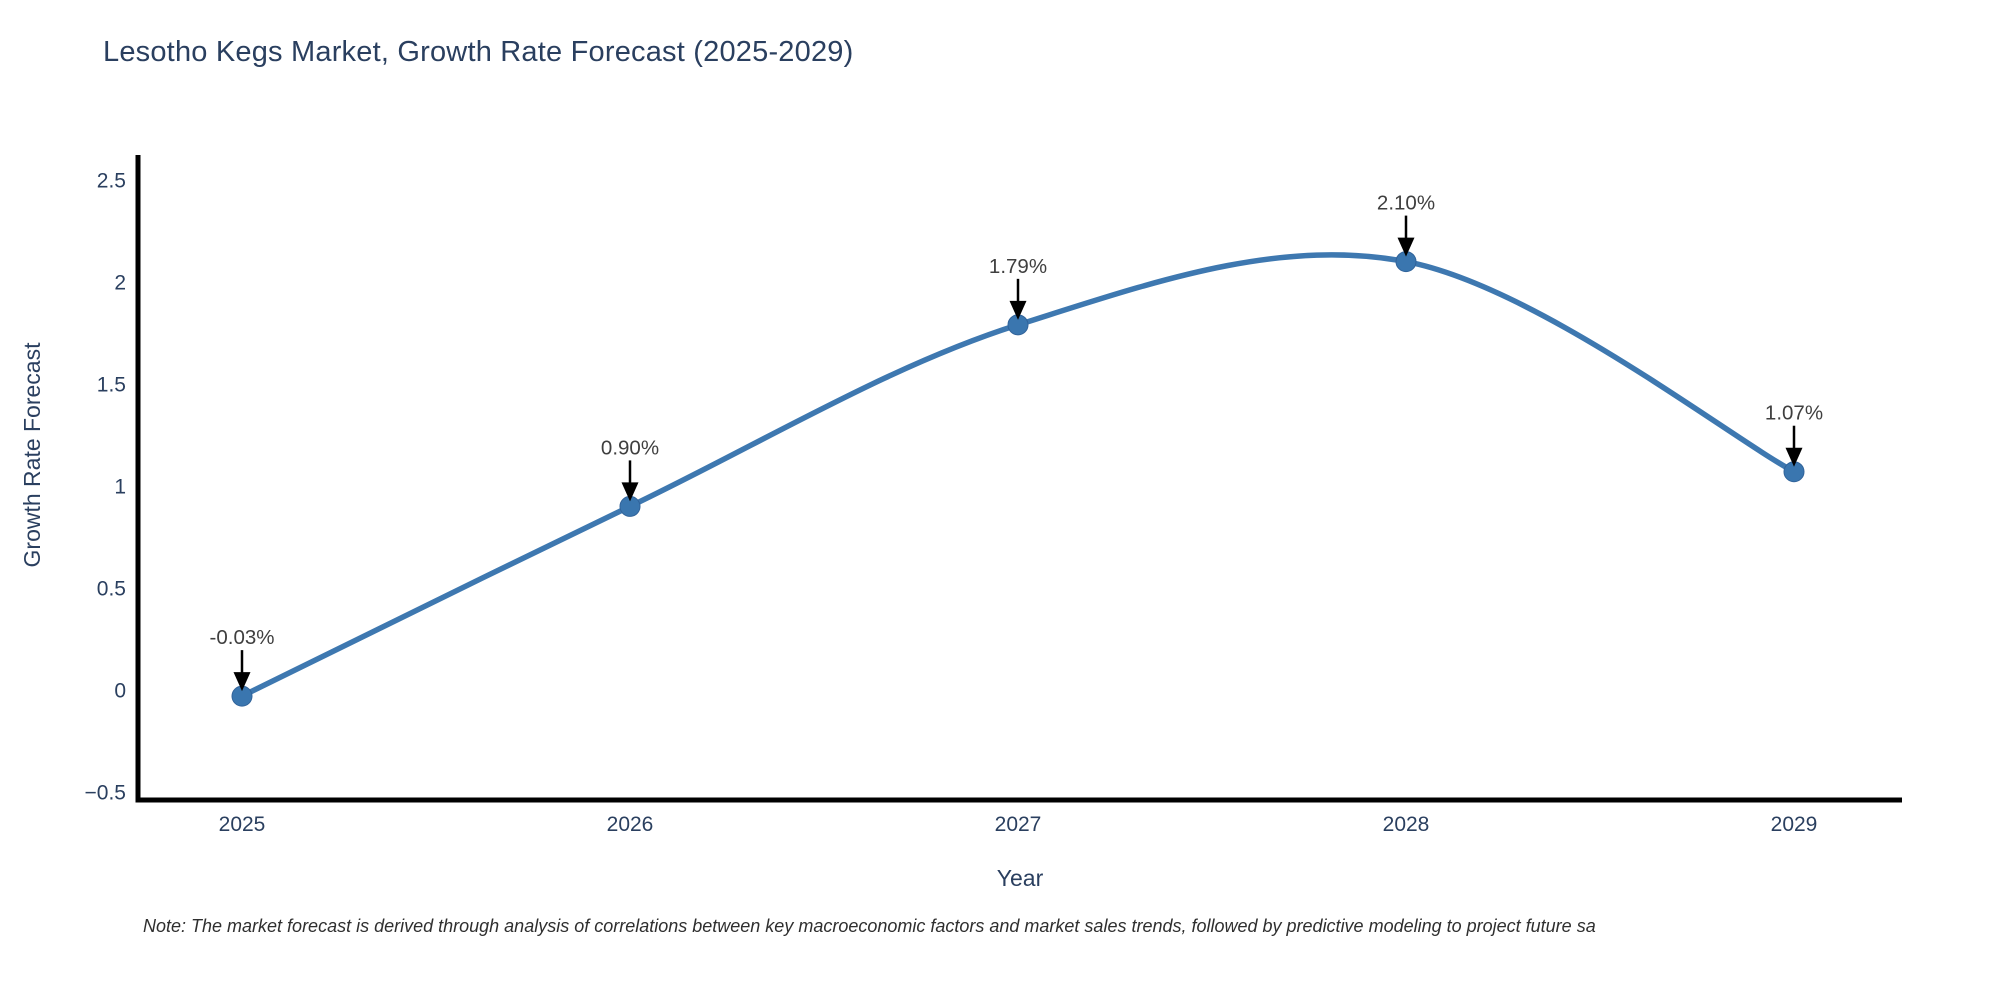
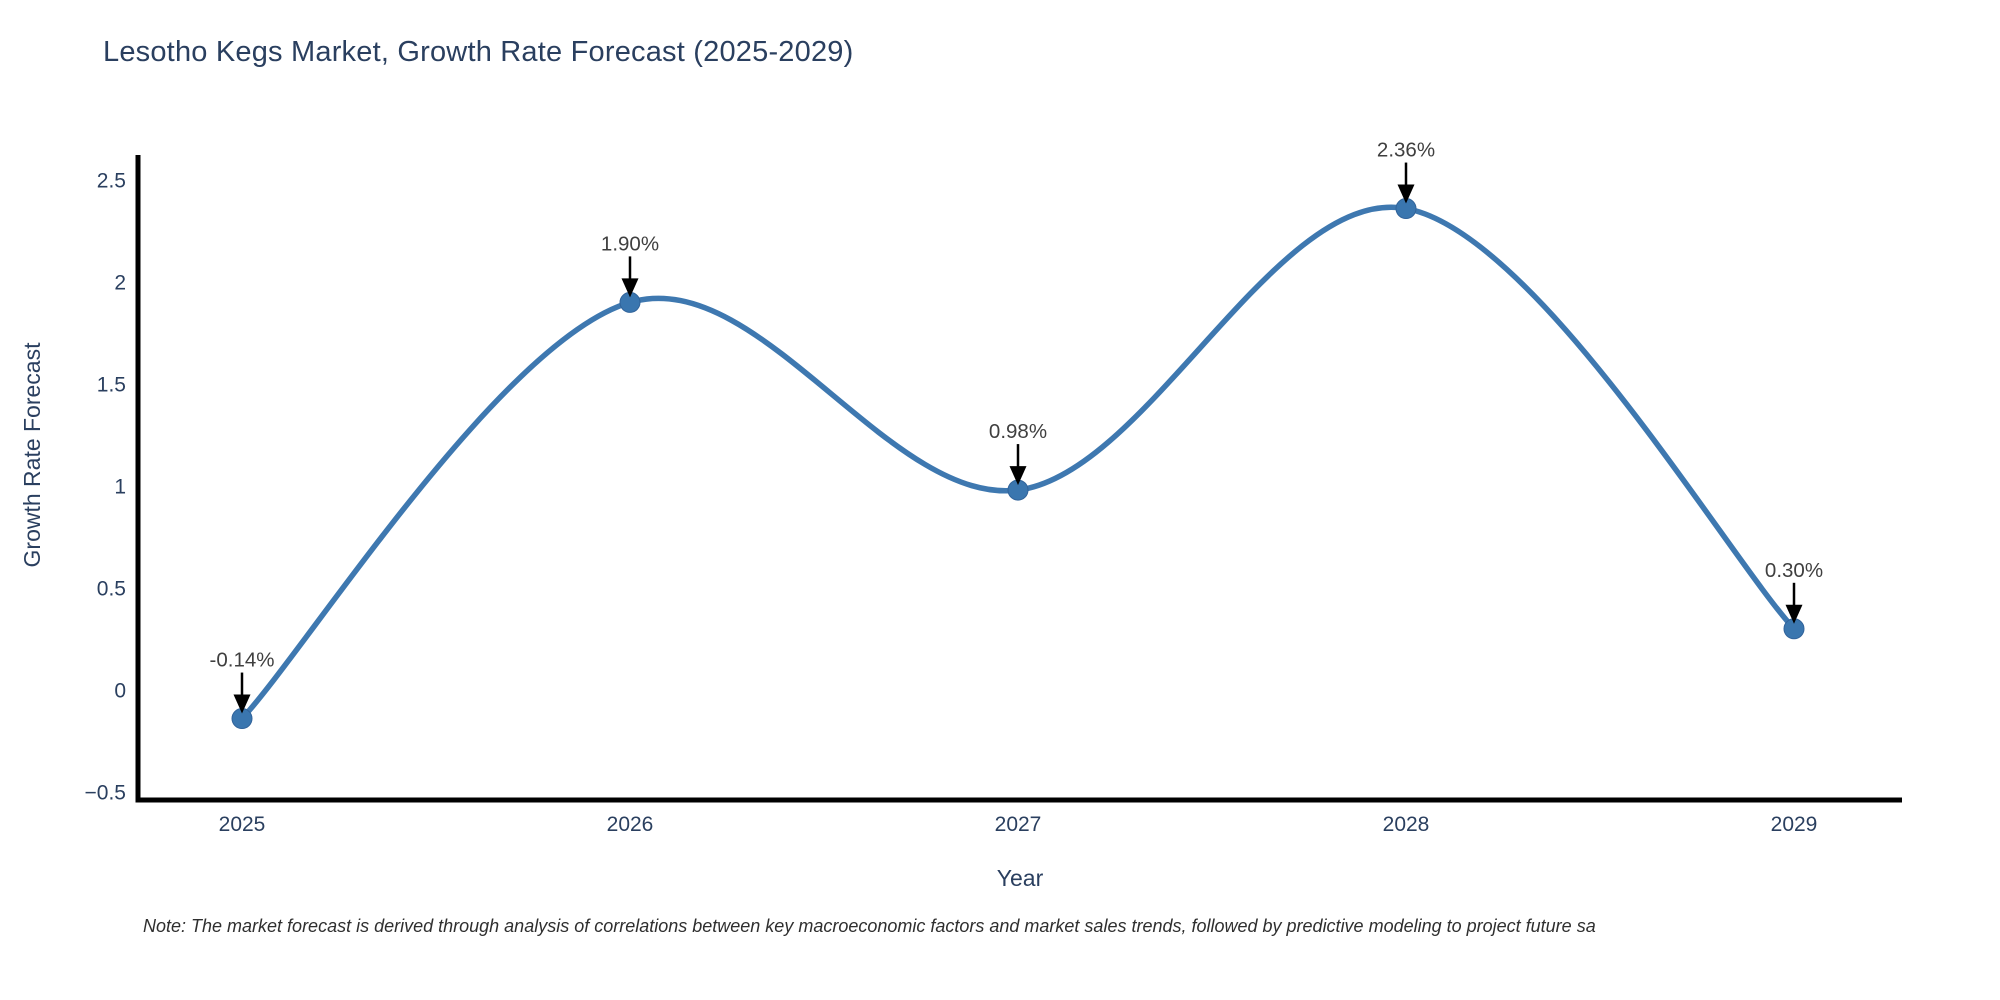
2025: -0.03% -> -0.14%
2026: 0.90% -> 1.90%
2027: 1.79% -> 0.98%
2028: 2.10% -> 2.36%
2029: 1.07% -> 0.30%
